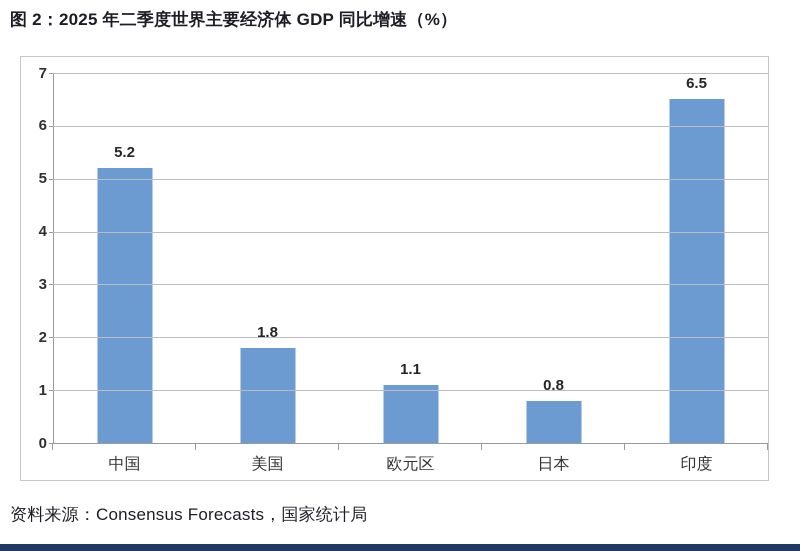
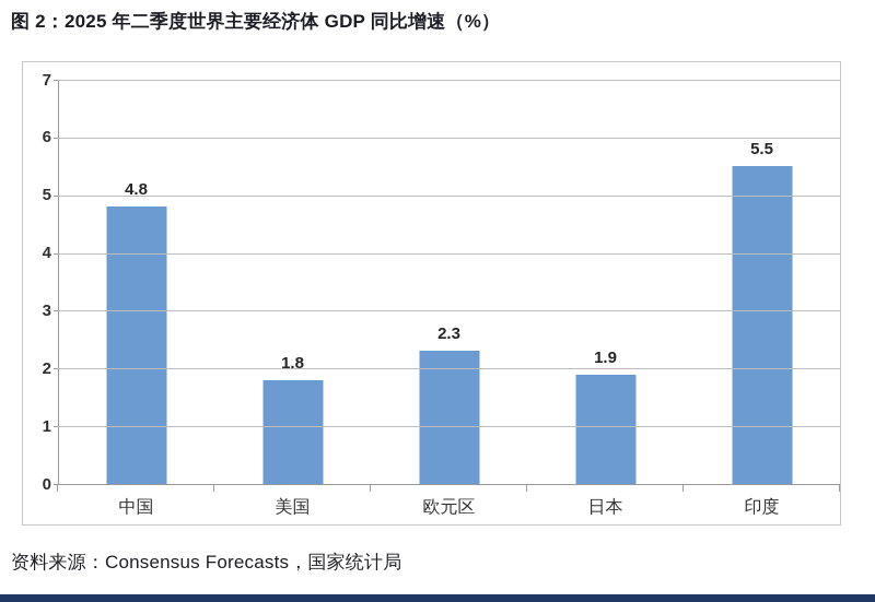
中国: 5.2 -> 4.8
欧元区: 1.1 -> 2.3
日本: 0.8 -> 1.9
印度: 6.5 -> 5.5
